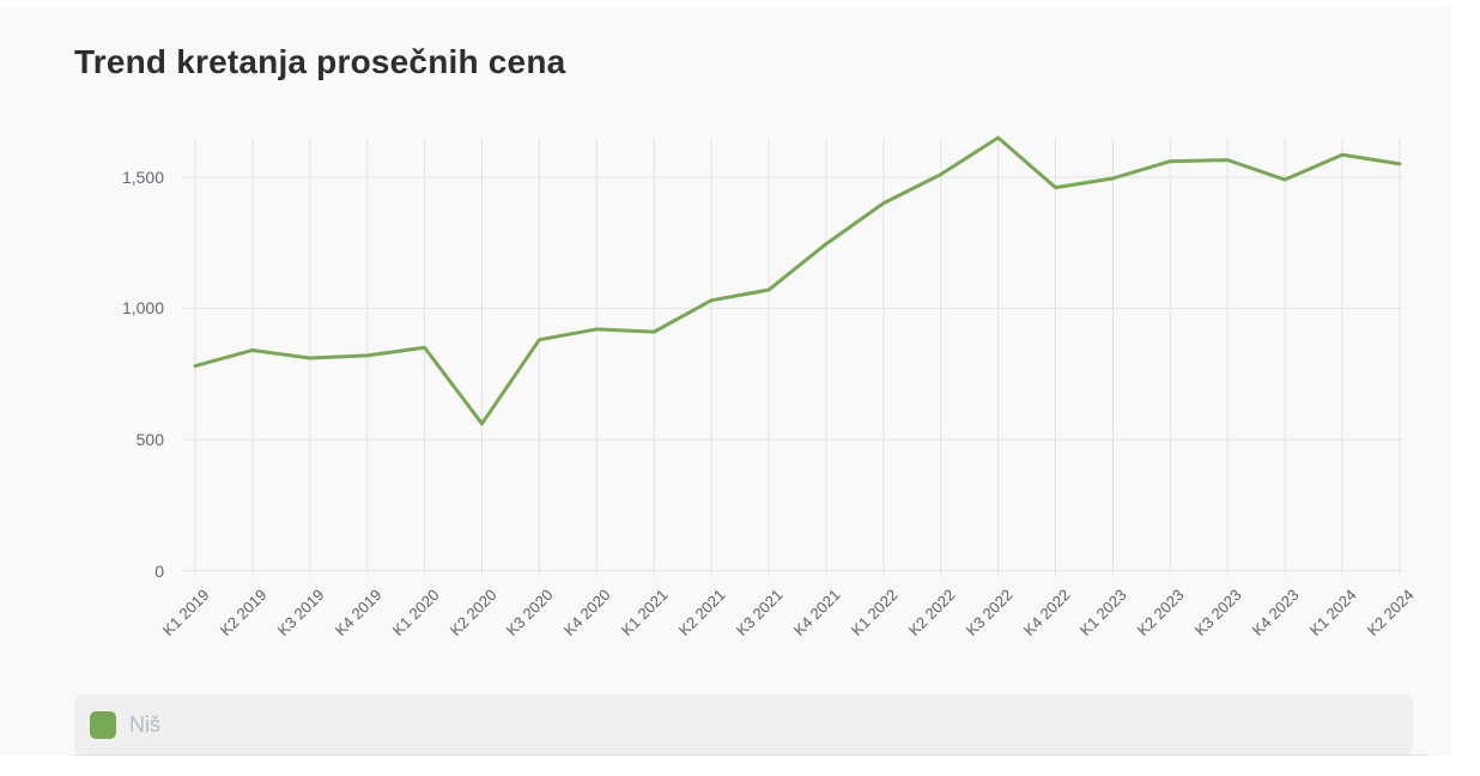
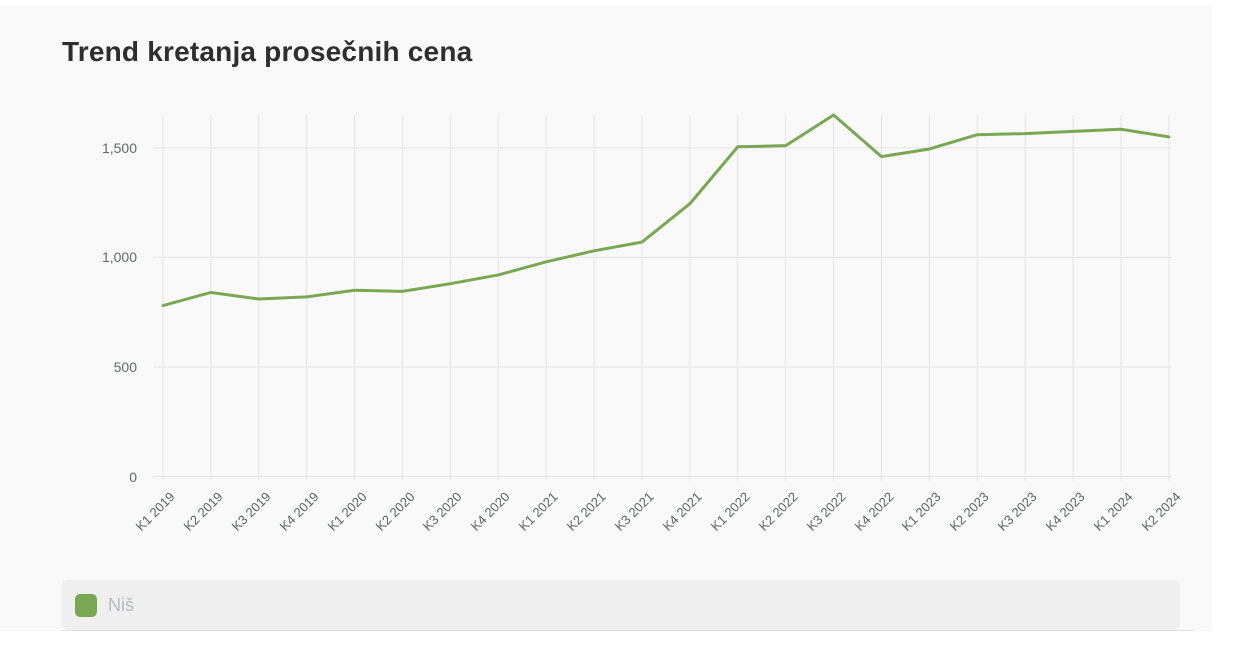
K2 2020: 560 -> 840
K1 2021: 910 -> 980
K1 2022: 1400 -> 1500
K4 2023: 1490 -> 1580
